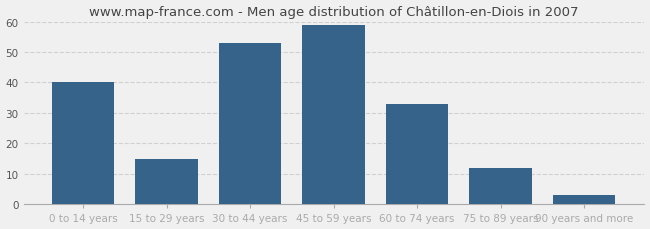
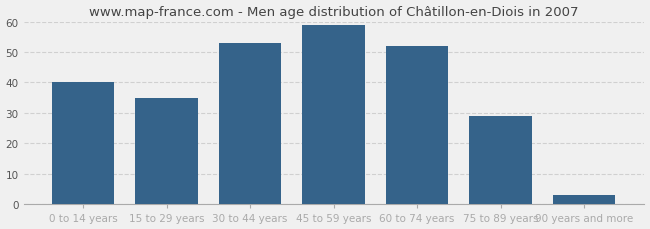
15 to 29 years: 15 -> 35
60 to 74 years: 33 -> 52
75 to 89 years: 12 -> 29
